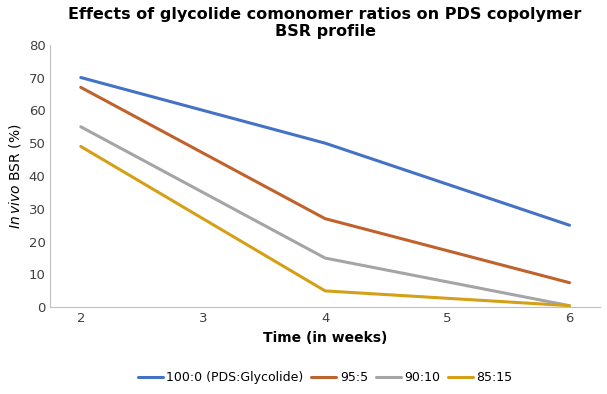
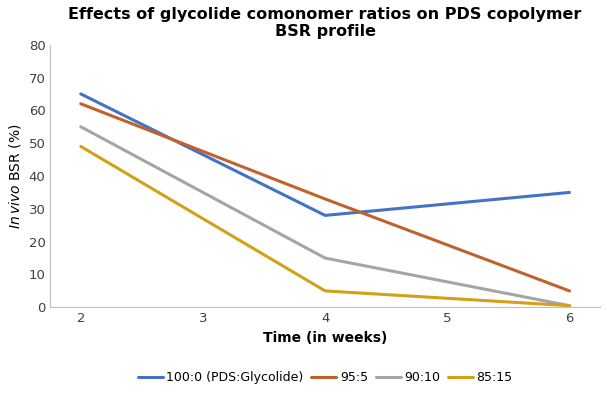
100:0 (PDS:Glycolide)/2: 70 -> 65
95:5/2: 67.0 -> 62.0
100:0 (PDS:Glycolide)/4: 50 -> 28
95:5/4: 27.0 -> 33.0
100:0 (PDS:Glycolide)/6: 25 -> 35
95:5/6: 7.5 -> 5.0
